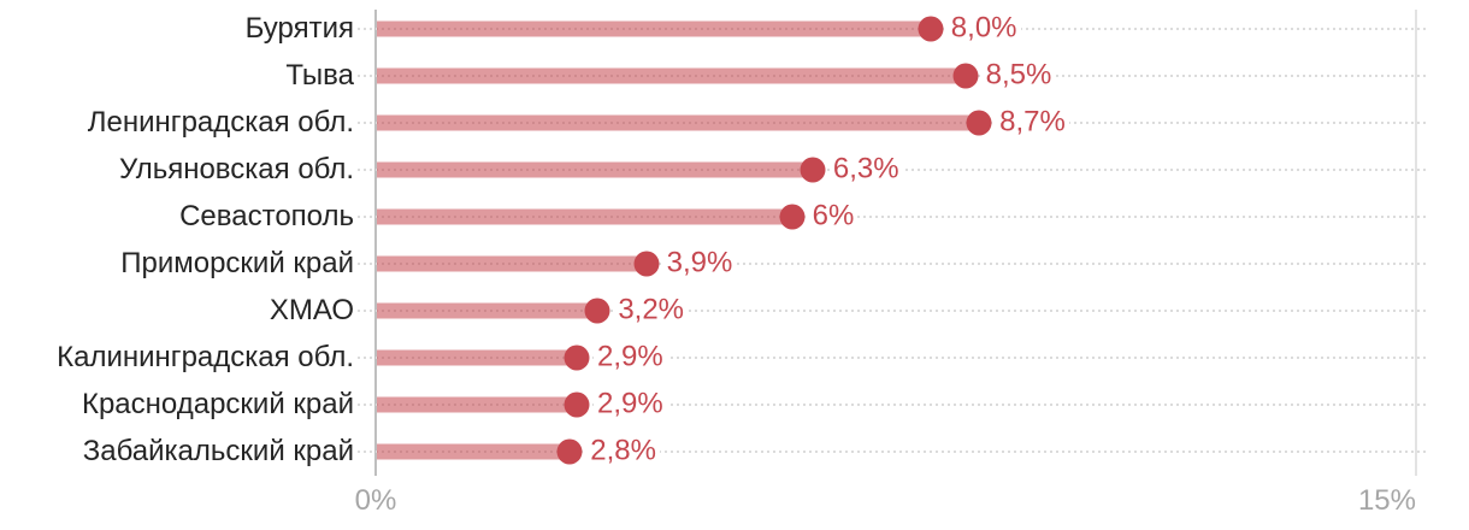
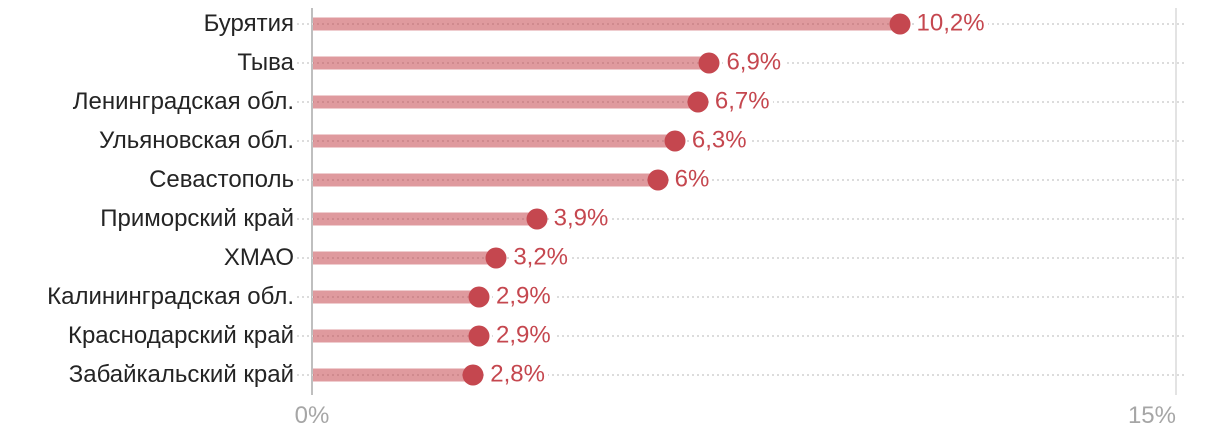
Бурятия: 8,0% -> 10,2%
Тыва: 8,5% -> 6,9%
Ленинградская обл.: 8,7% -> 6,7%
